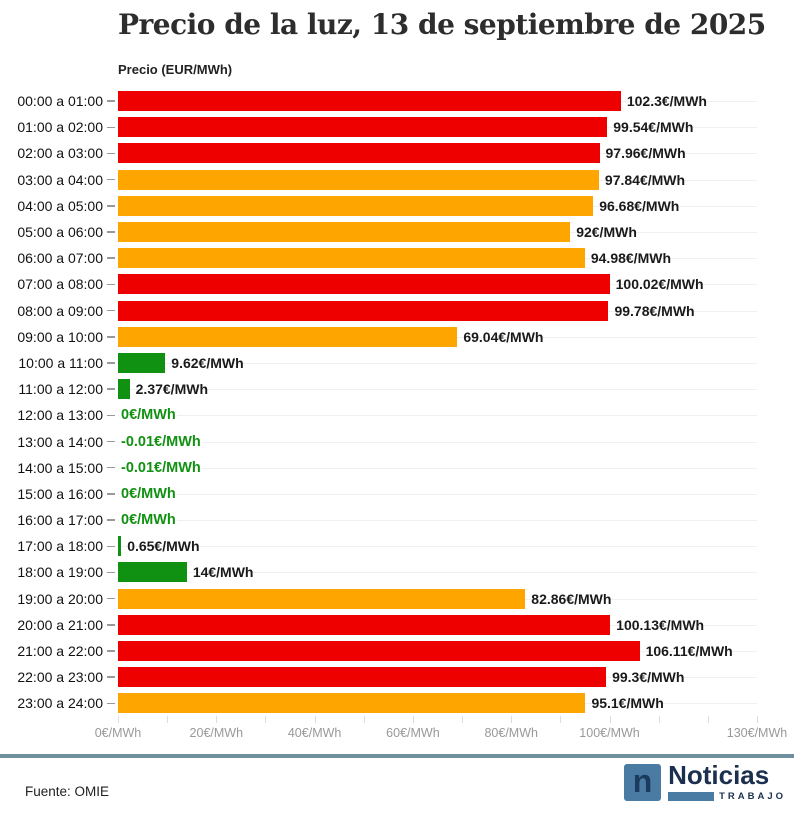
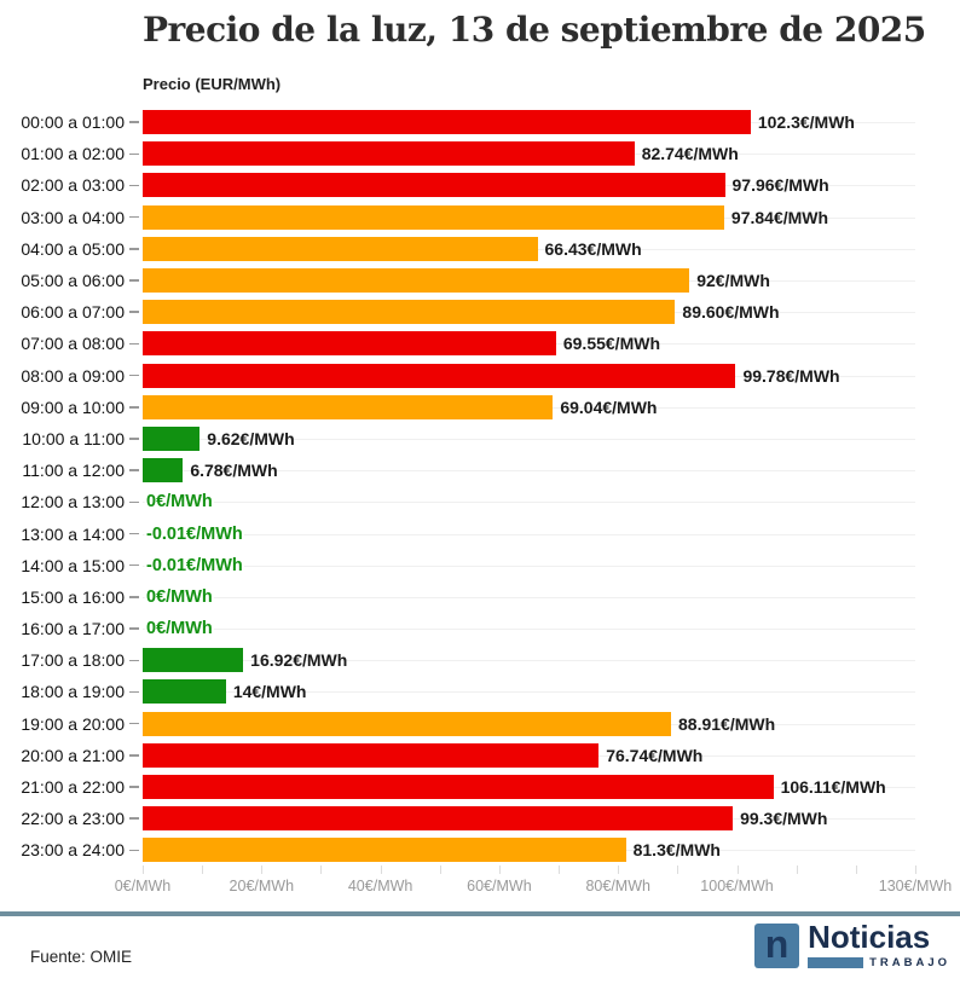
01:00 a 02:00: 99.54 -> 82.74
04:00 a 05:00: 96.68 -> 66.43
06:00 a 07:00: 94.98 -> 89.60
07:00 a 08:00: 100.02 -> 69.55
11:00 a 12:00: 2.37 -> 6.78
17:00 a 18:00: 0.65 -> 16.92
19:00 a 20:00: 82.86 -> 88.91
20:00 a 21:00: 100.13 -> 76.74
23:00 a 24:00: 95.1 -> 81.3
